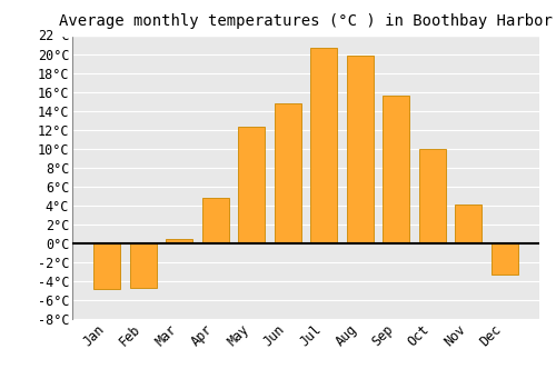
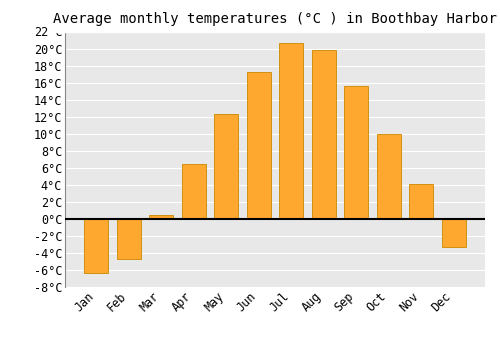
Jan: -4.8°C -> -6.3°C
Apr: 4.8°C -> 6.5°C
Jun: 14.8°C -> 17.3°C
